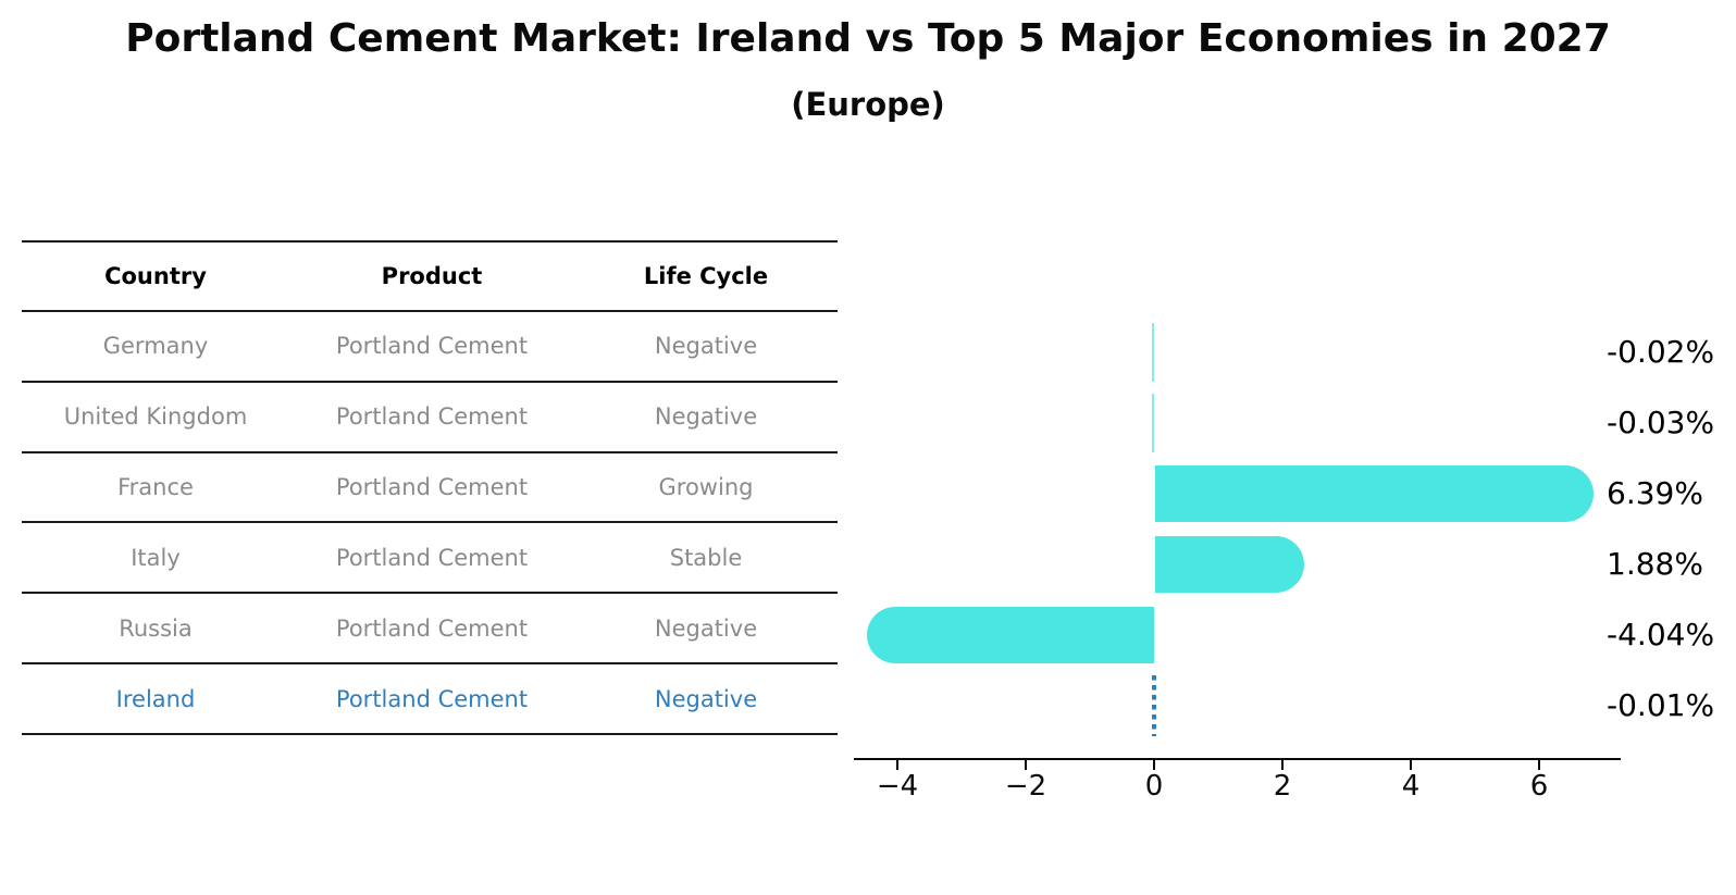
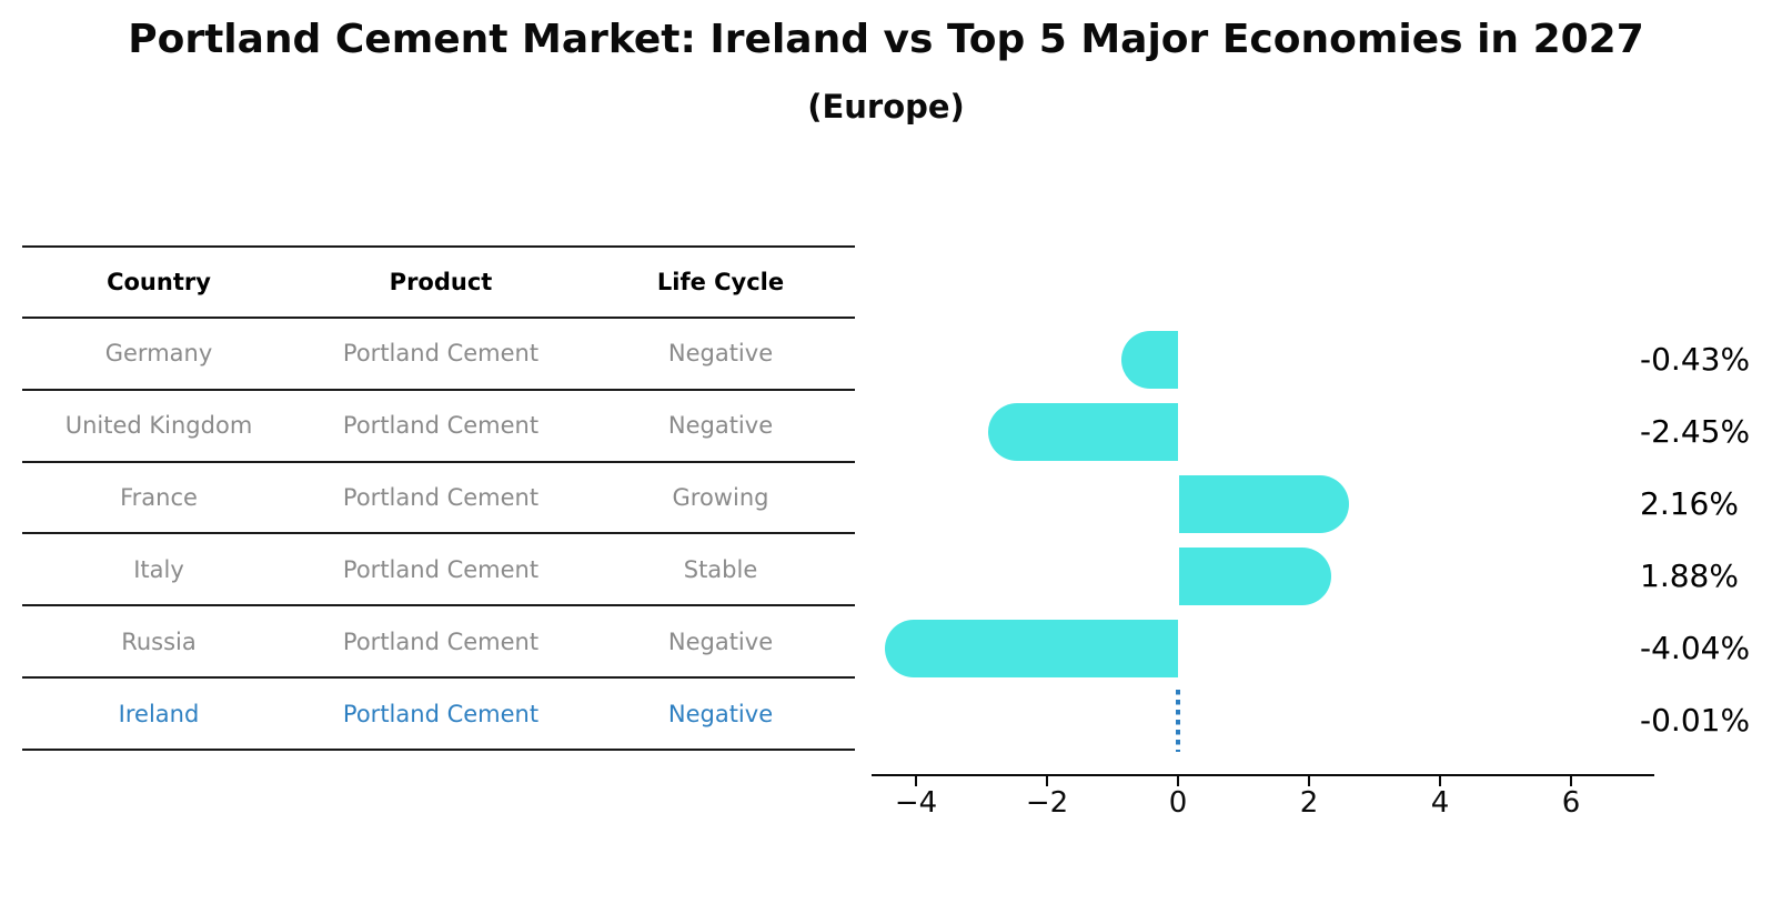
Germany: -0.02% -> -0.43%
United Kingdom: -0.03% -> -2.45%
France: 6.39% -> 2.16%
